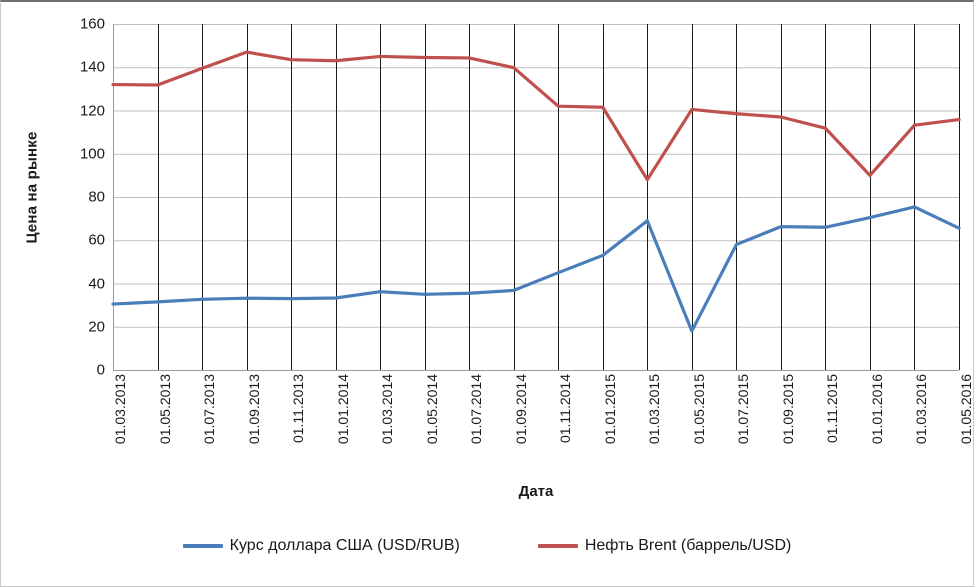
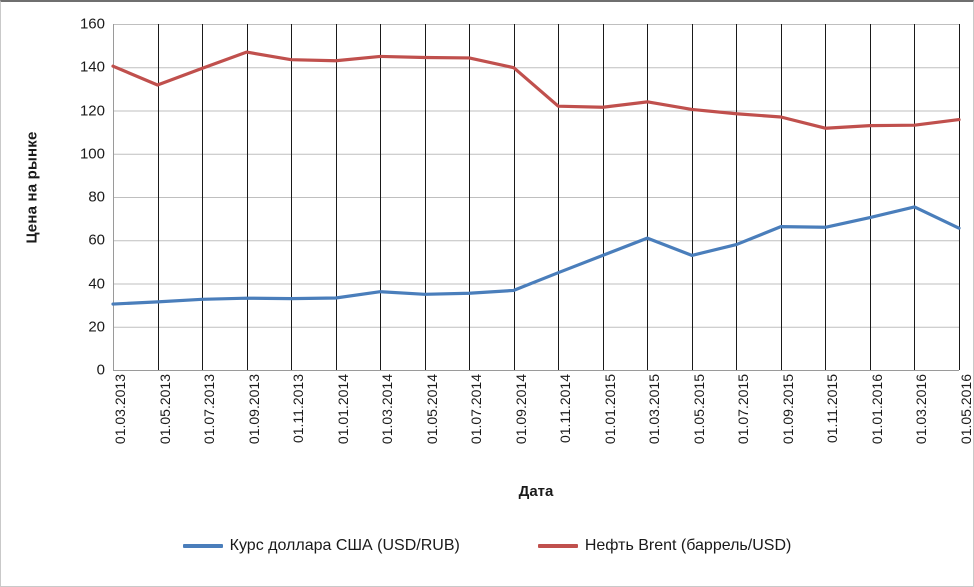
Нефть Brent (баррель/USD)/01.03.2013: 132 -> 140
Курс доллара США (USD/RUB)/01.03.2015: 69 -> 61
Нефть Brent (баррель/USD)/01.03.2015: 88 -> 124
Курс доллара США (USD/RUB)/01.05.2015: 18 -> 53
Нефть Brent (баррель/USD)/01.01.2016: 90 -> 113
